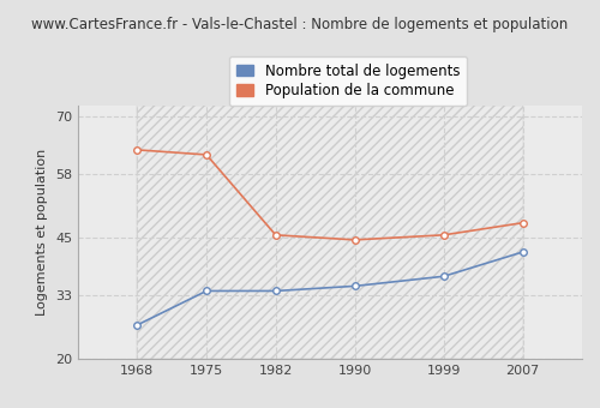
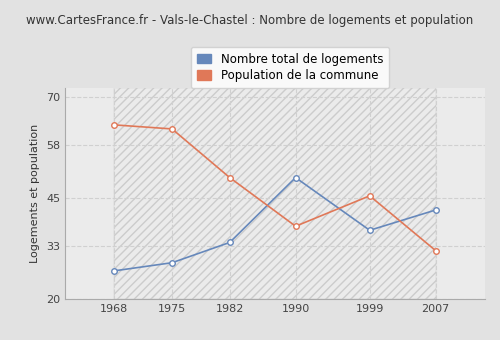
Nombre total de logements/1975: 34 -> 29
Population de la commune/1982: 45.5 -> 50.0
Nombre total de logements/1990: 35 -> 50
Population de la commune/1990: 44.5 -> 38.0
Population de la commune/2007: 48.0 -> 32.0
